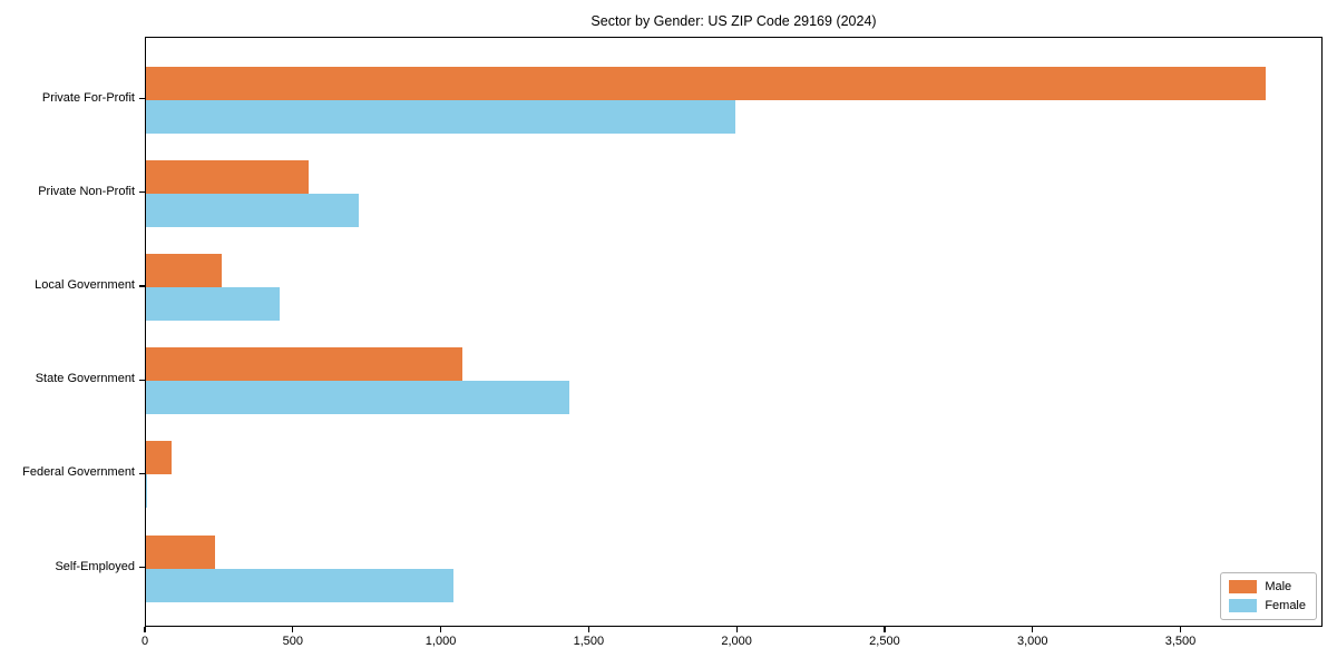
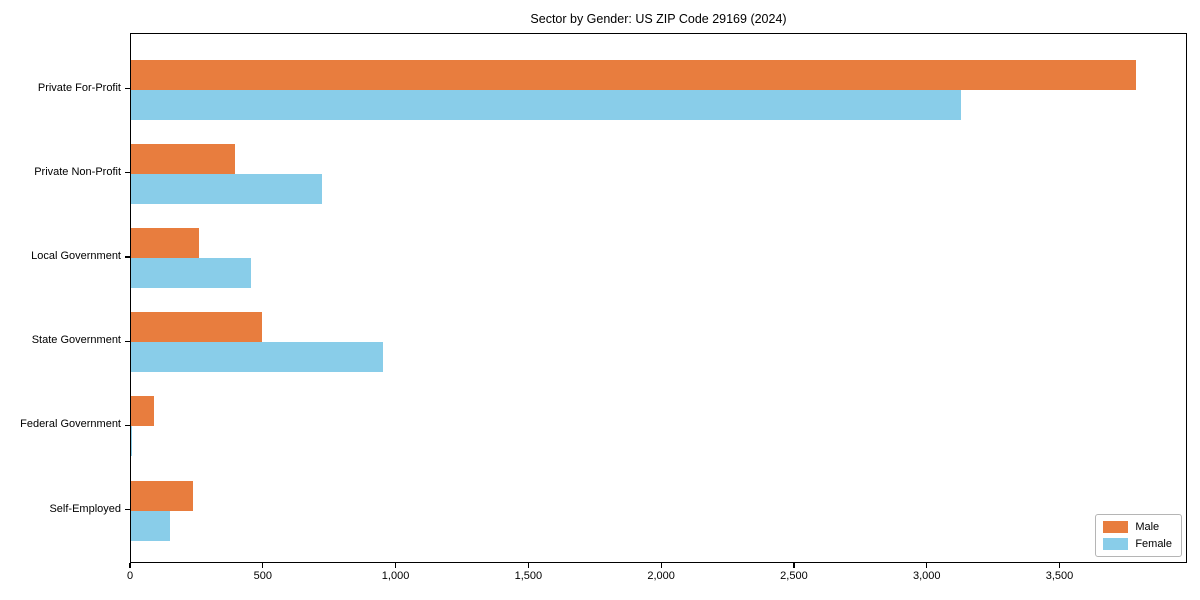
Female/Private For-Profit: 1990 -> 3120
Male/Private Non-Profit: 550 -> 390
Male/State Government: 1070 -> 500
Female/State Government: 1430 -> 950
Female/Self-Employed: 1040 -> 140
